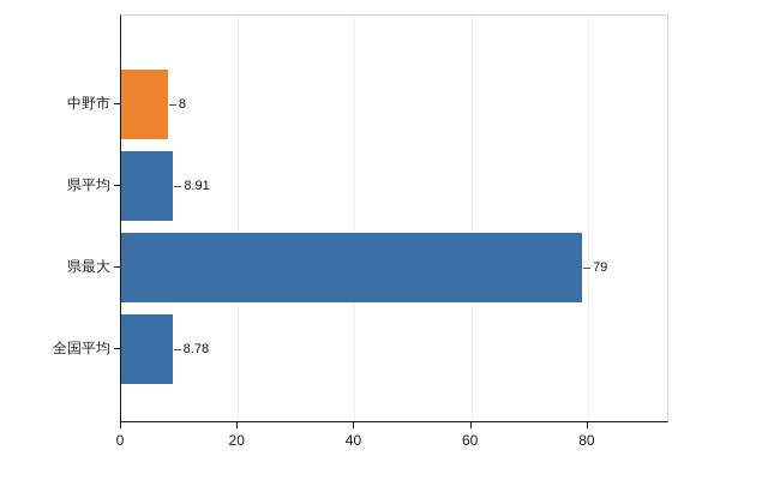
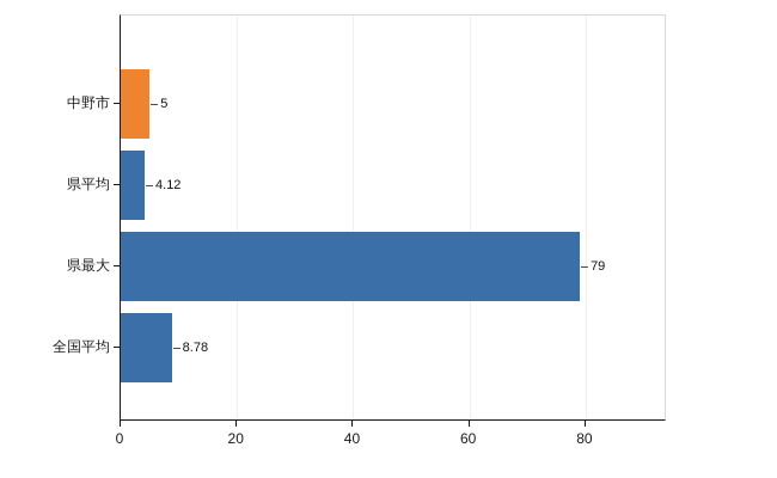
中野市: 8 -> 5
県平均: 8.91 -> 4.12
